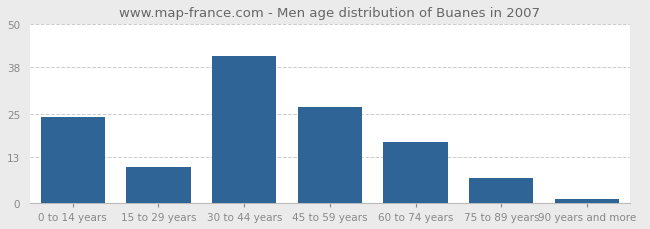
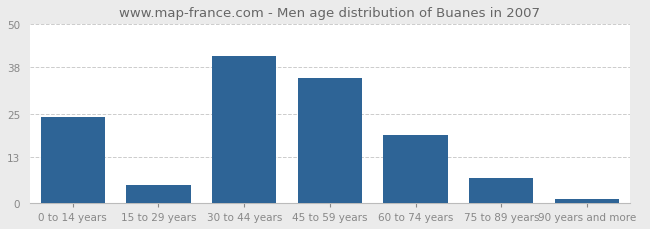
15 to 29 years: 10 -> 5
45 to 59 years: 27 -> 35
60 to 74 years: 17 -> 19
